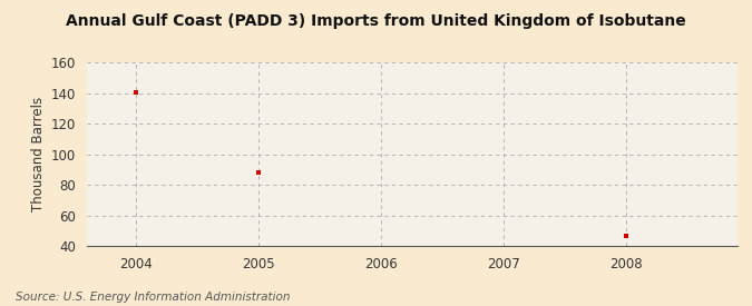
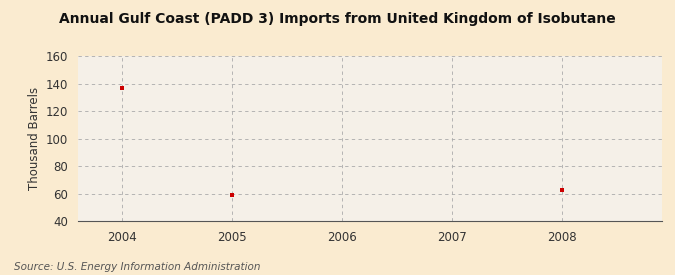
2004: 141 -> 137
2005: 88 -> 59
2008: 47 -> 63
